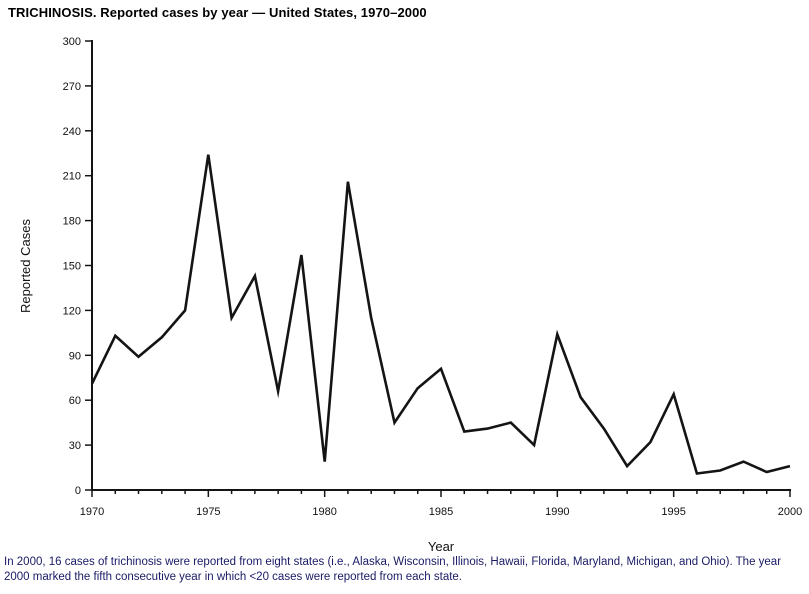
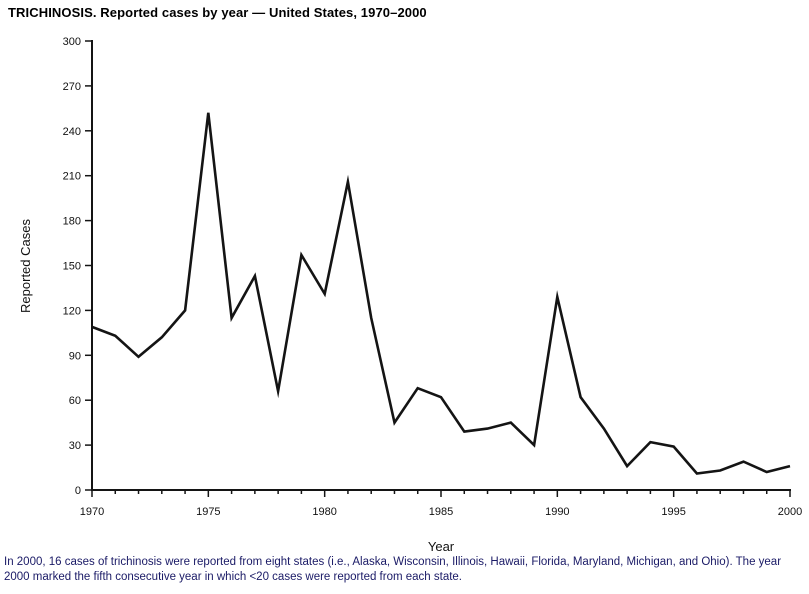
1970: 71 -> 109
1975: 224 -> 252
1980: 19 -> 131
1985: 81 -> 62
1990: 104 -> 129
1995: 64 -> 29
